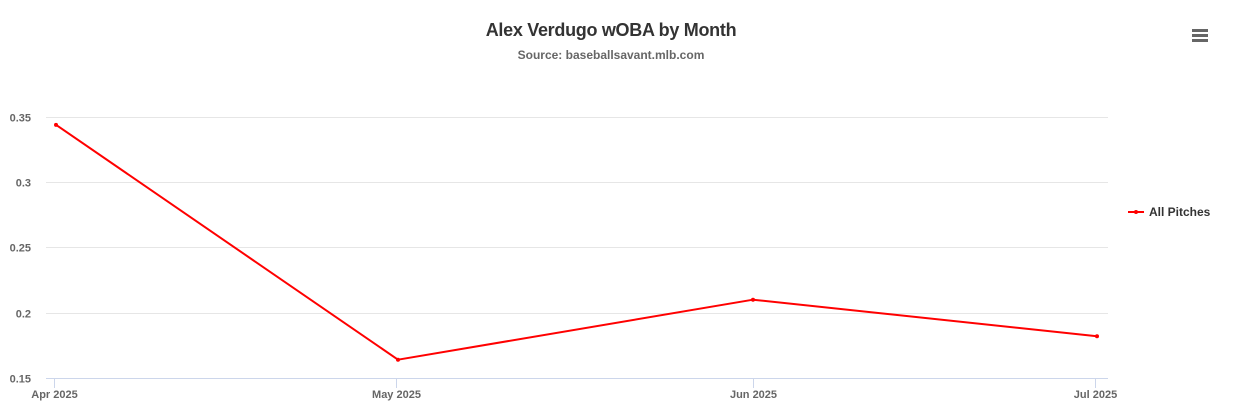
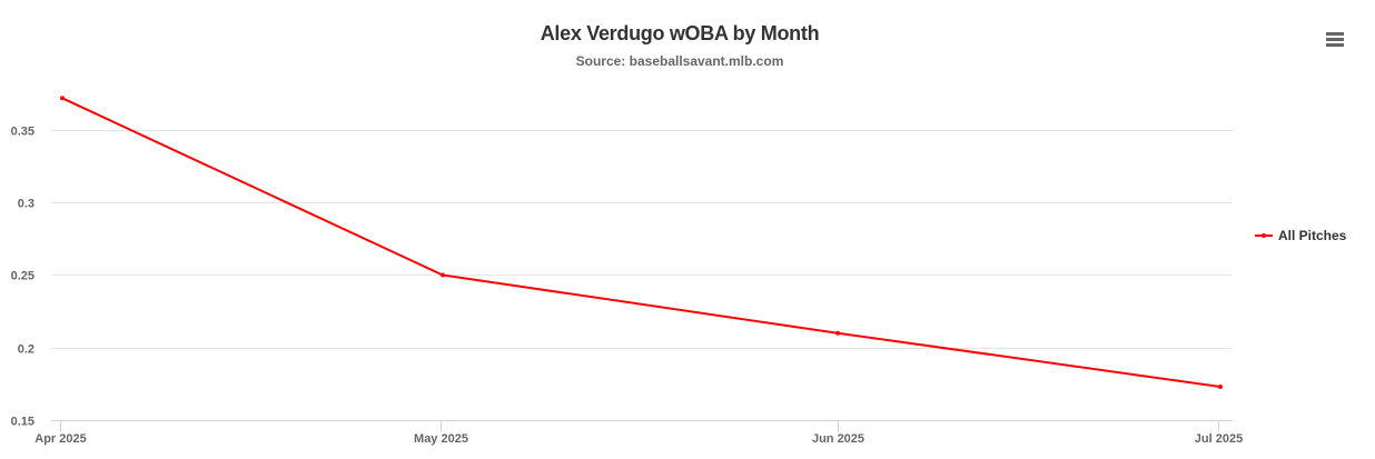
Apr 2025: 0.344 -> 0.372
May 2025: 0.164 -> 0.250
Jul 2025: 0.182 -> 0.173
